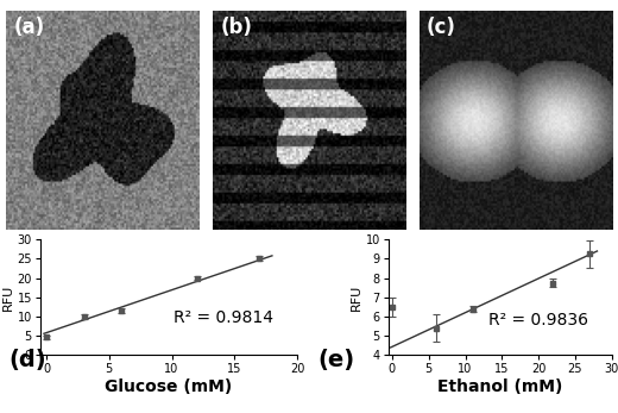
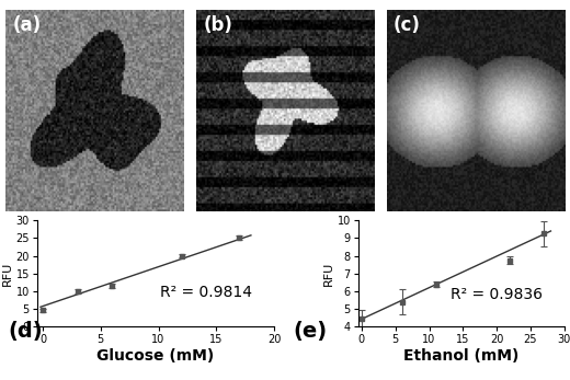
0: 6.5 -> 4.5
